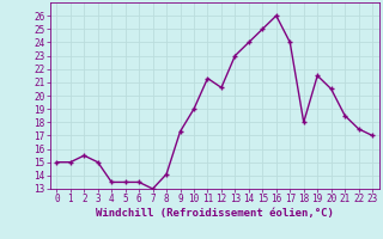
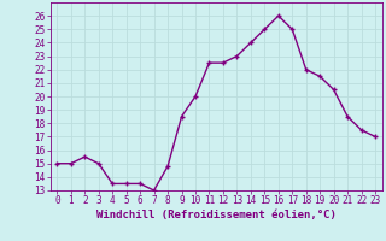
8: 14.1 -> 14.8
9: 17.3 -> 18.5
10: 19.0 -> 20.0
11: 21.3 -> 22.5
12: 20.6 -> 22.5
17: 24.0 -> 25.0
18: 18.0 -> 22.0
